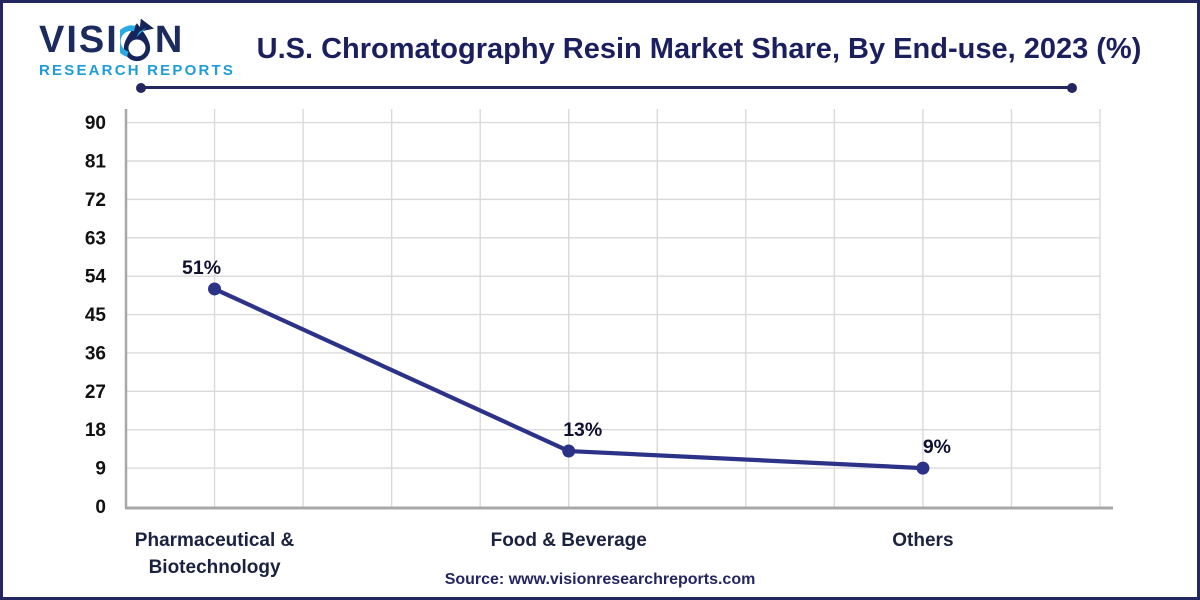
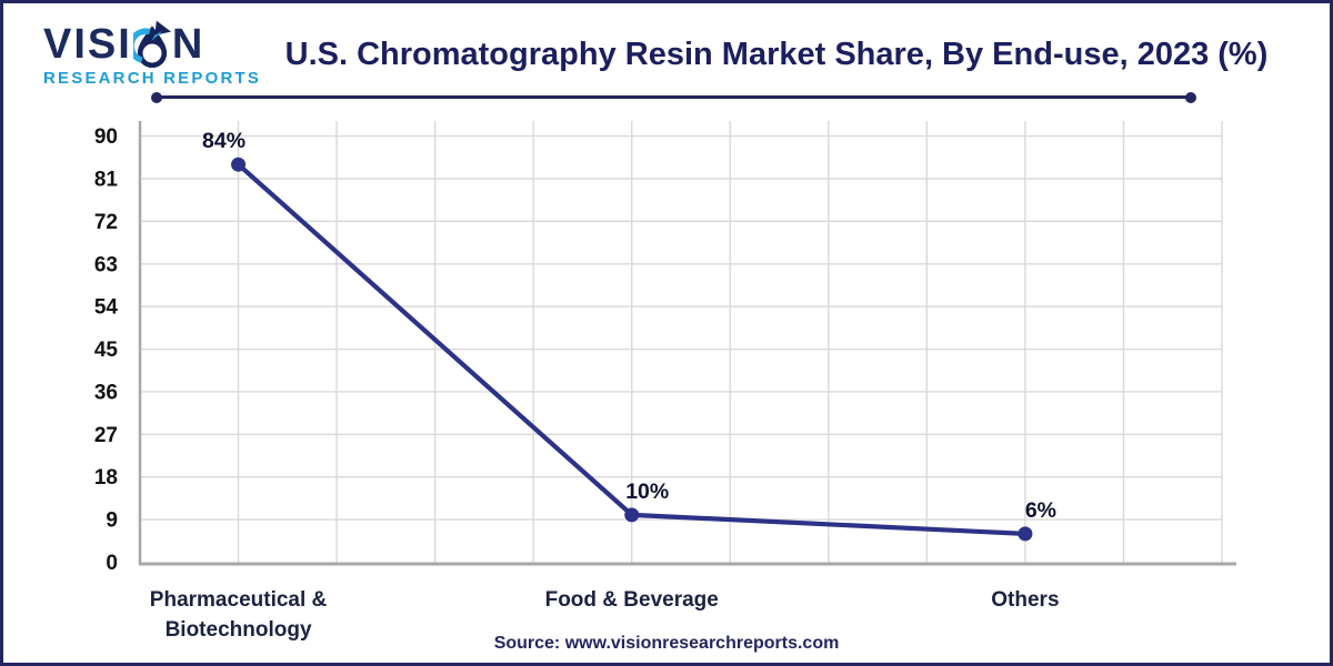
Pharmaceutical & Biotechnology: 51% -> 84%
Food & Beverage: 13% -> 10%
Others: 9% -> 6%
